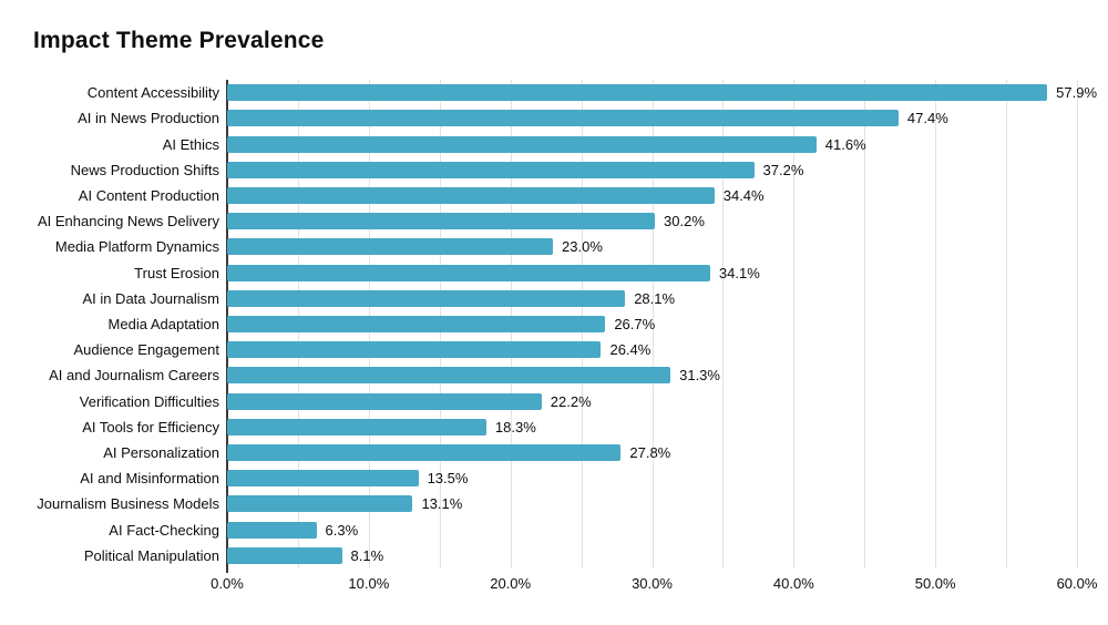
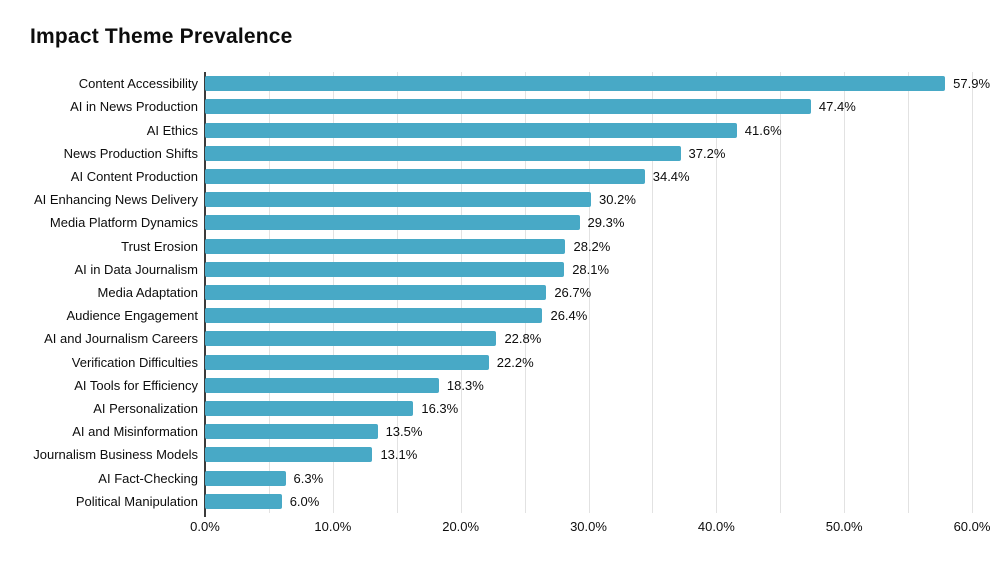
Media Platform Dynamics: 23.0% -> 29.3%
Trust Erosion: 34.1% -> 28.2%
AI and Journalism Careers: 31.3% -> 22.8%
AI Personalization: 27.8% -> 16.3%
Political Manipulation: 8.1% -> 6.0%
